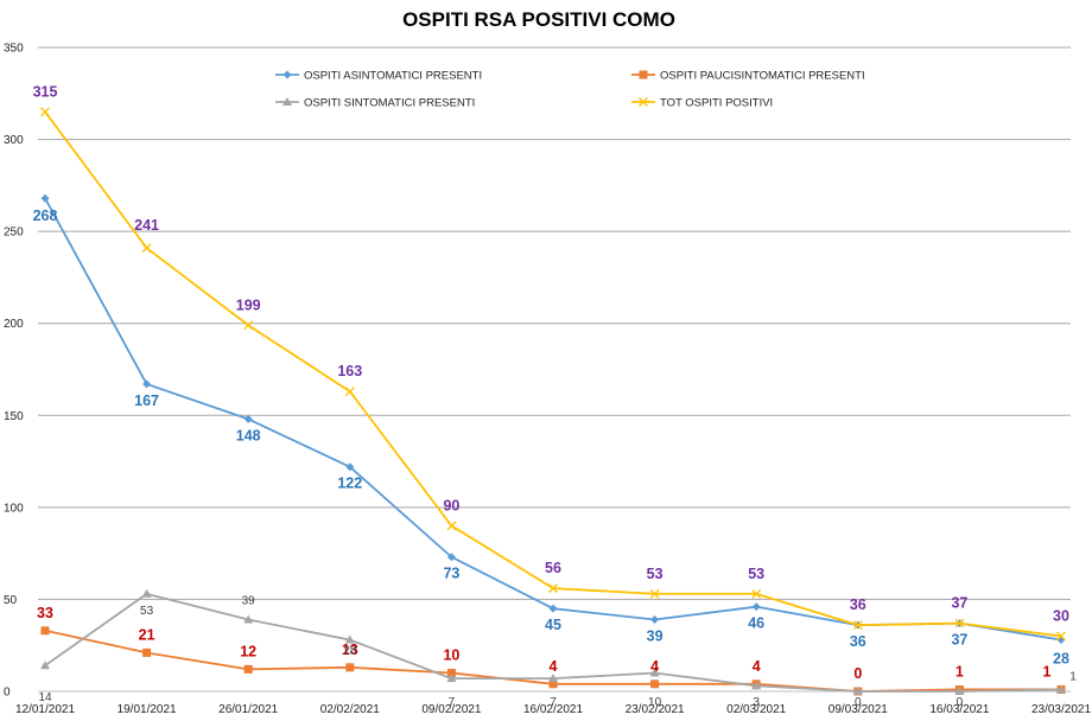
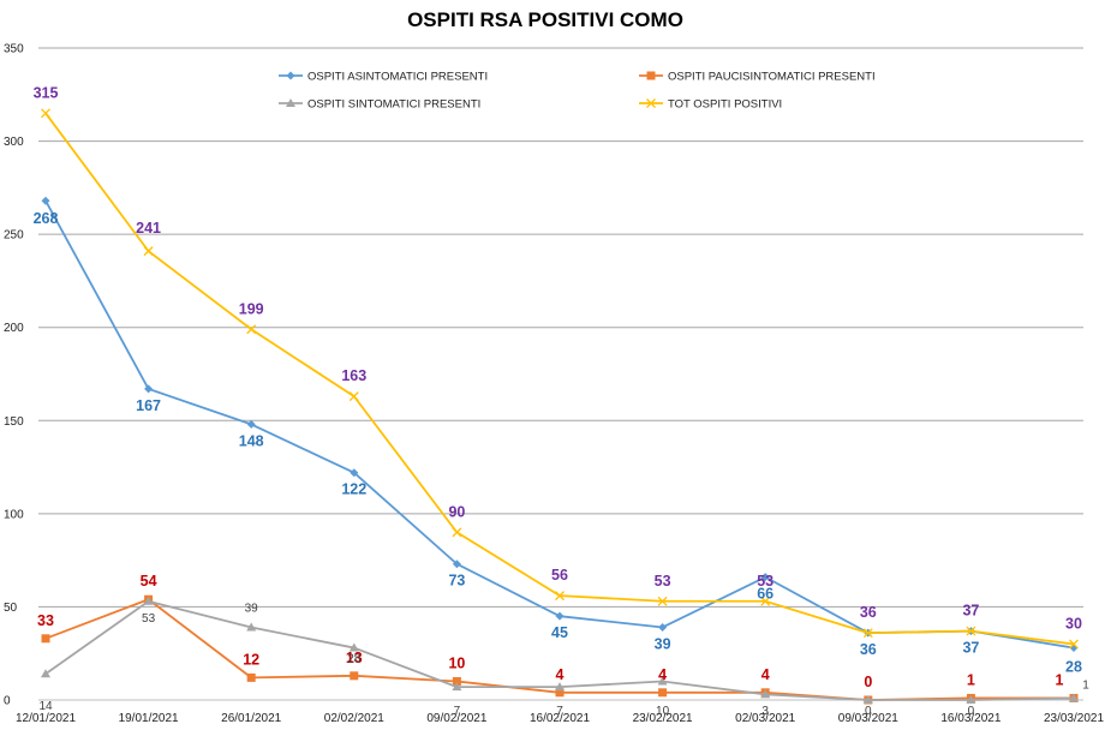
OSPITI PAUCISINTOMATICI PRESENTI/19/01/2021: 21 -> 54
OSPITI ASINTOMATICI PRESENTI/02/03/2021: 46 -> 66
